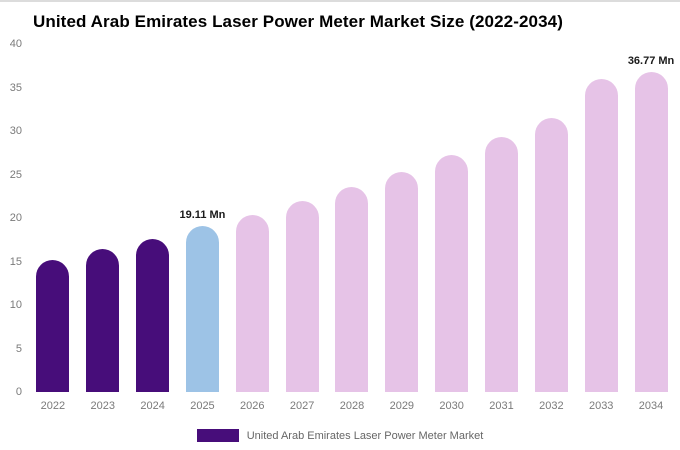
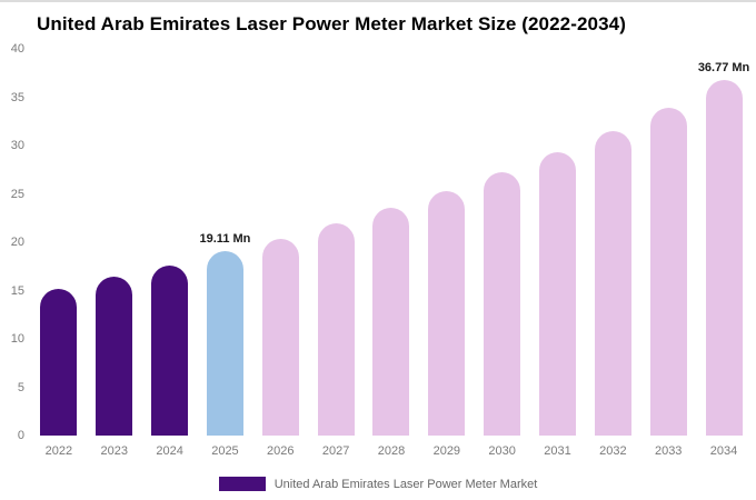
2033: 36 -> 34
